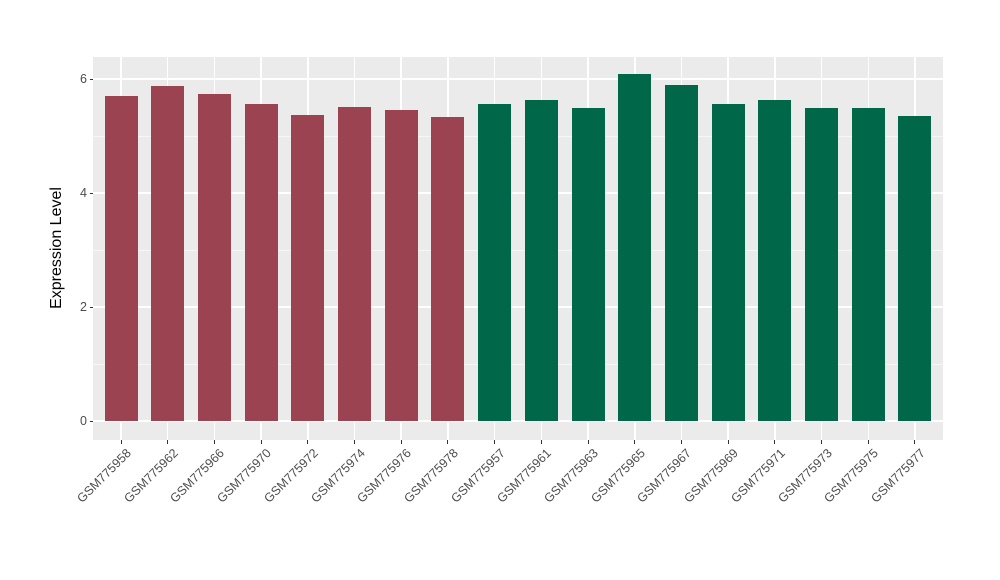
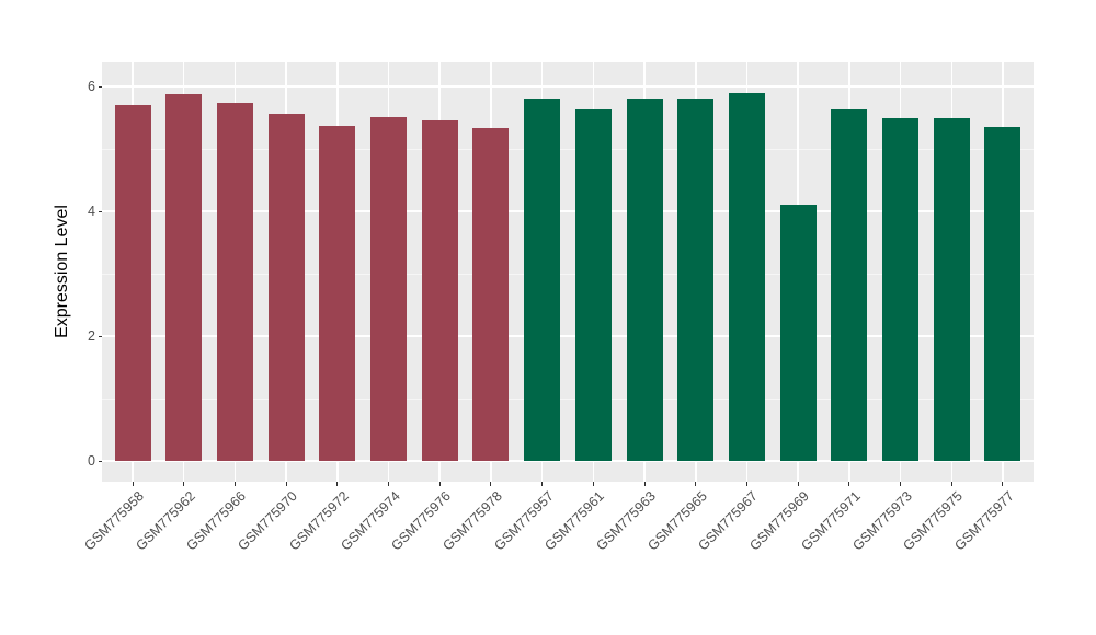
GSM775957: 5.6 -> 5.8
GSM775963: 5.5 -> 5.8
GSM775965: 6.1 -> 5.8
GSM775969: 5.6 -> 4.1
